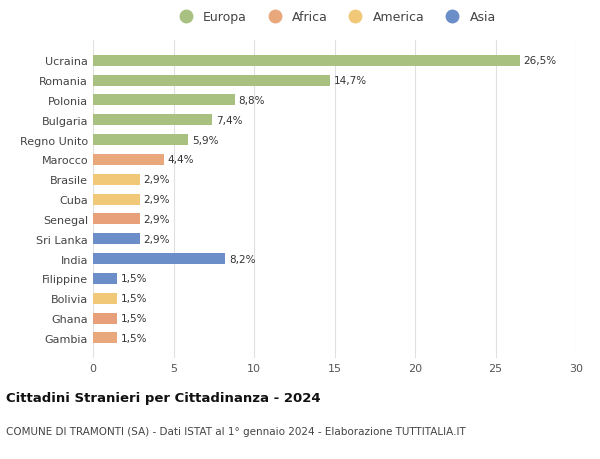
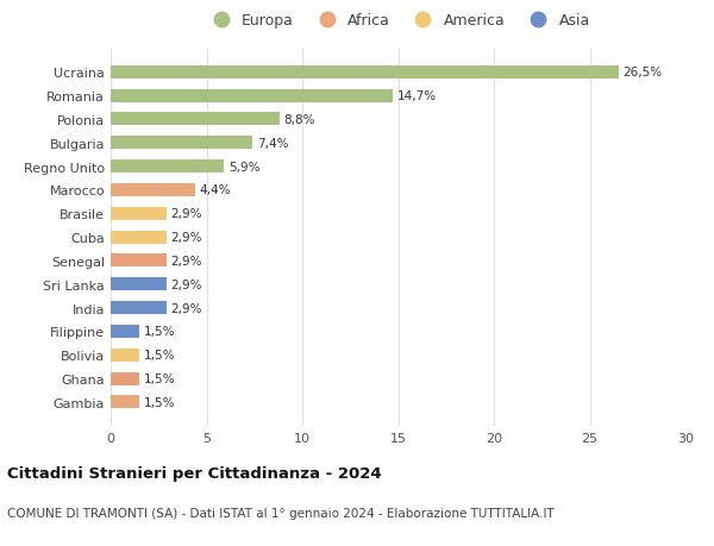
India: 8,2% -> 2,9%
